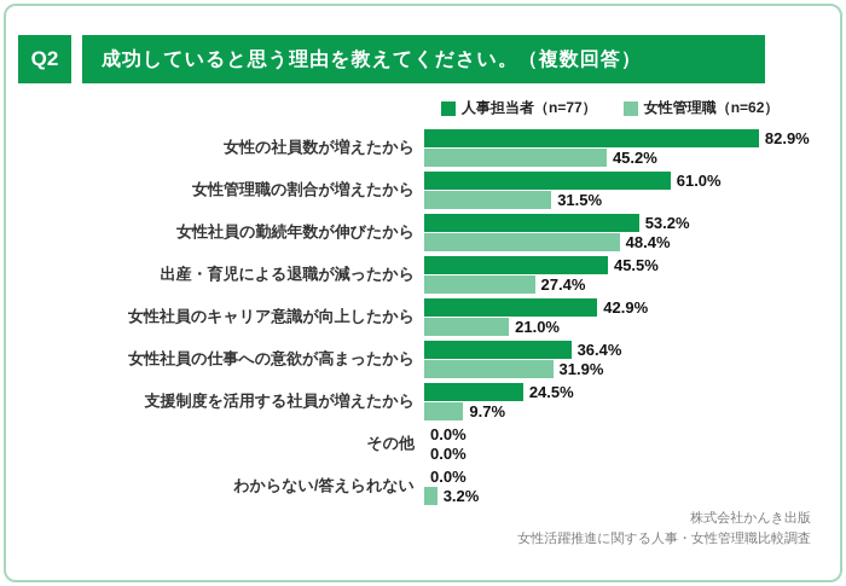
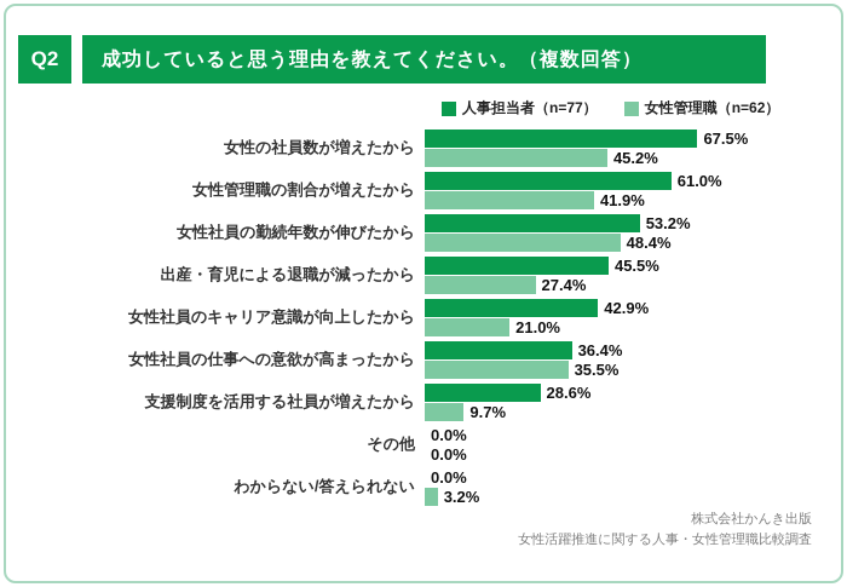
人事担当者（n=77）/女性の社員数が増えたから: 82.9% -> 67.5%
女性管理職（n=62）/女性管理職の割合が増えたから: 31.5% -> 41.9%
女性管理職（n=62）/女性社員の仕事への意欲が高まったから: 31.9% -> 35.5%
人事担当者（n=77）/支援制度を活用する社員が増えたから: 24.5% -> 28.6%
